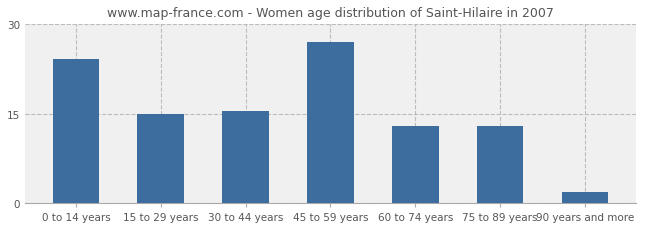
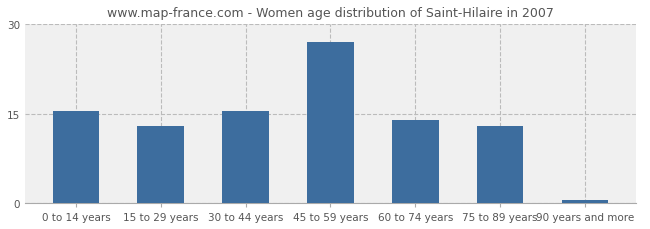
0 to 14 years: 24.2 -> 15.5
15 to 29 years: 15.0 -> 13.0
60 to 74 years: 13.0 -> 14.0
90 years and more: 1.8 -> 0.5
